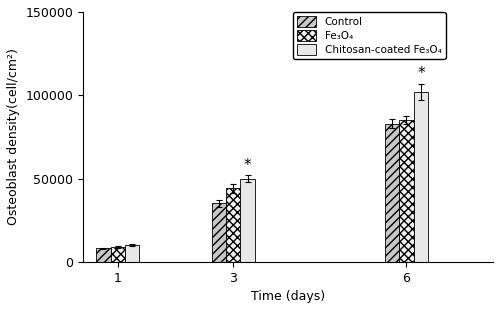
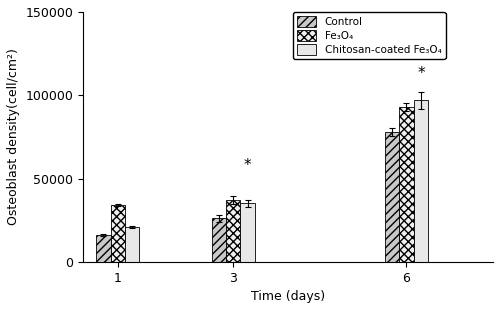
Control/1: 8000 -> 16000
Fe₃O₄/1: 9000 -> 34000
Chitosan-coated Fe₃O₄/1: 10000 -> 21000
Control/3: 35000 -> 26000
Fe₃O₄/3: 44000 -> 37000
Chitosan-coated Fe₃O₄/3: 50000 -> 35000
Control/6: 83000 -> 78000
Fe₃O₄/6: 85000 -> 93000
Chitosan-coated Fe₃O₄/6: 102000 -> 97000
